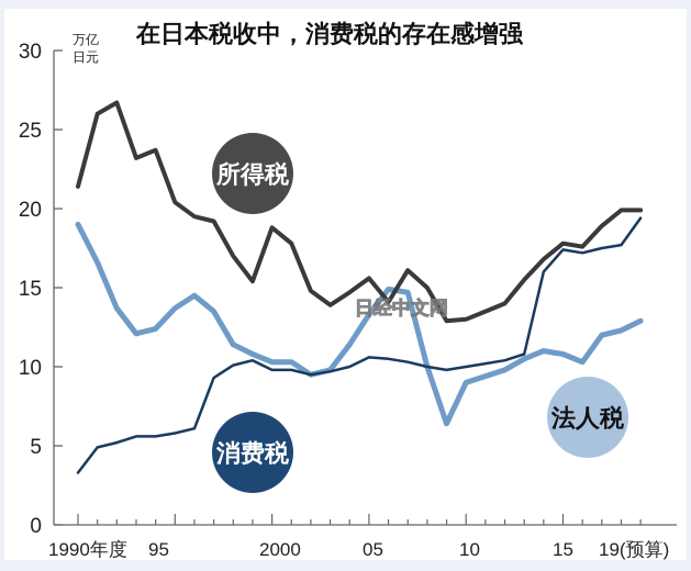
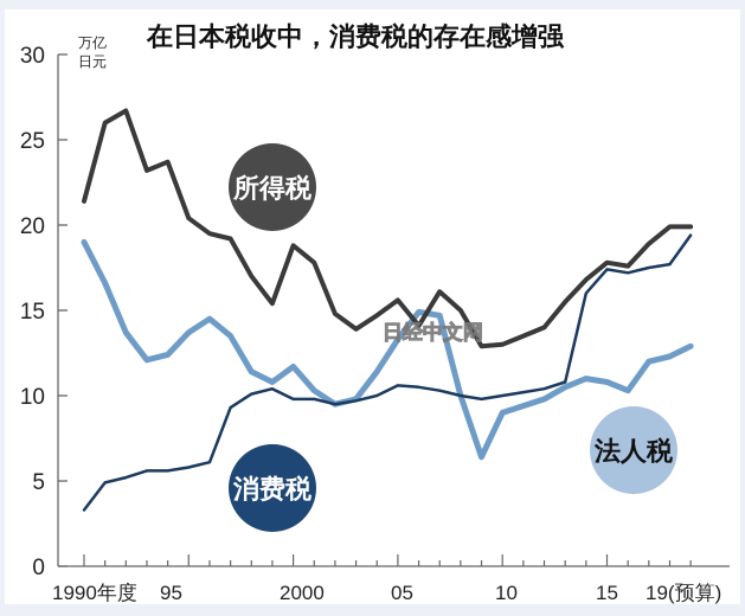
法人税/2000: 10.3 -> 11.7
